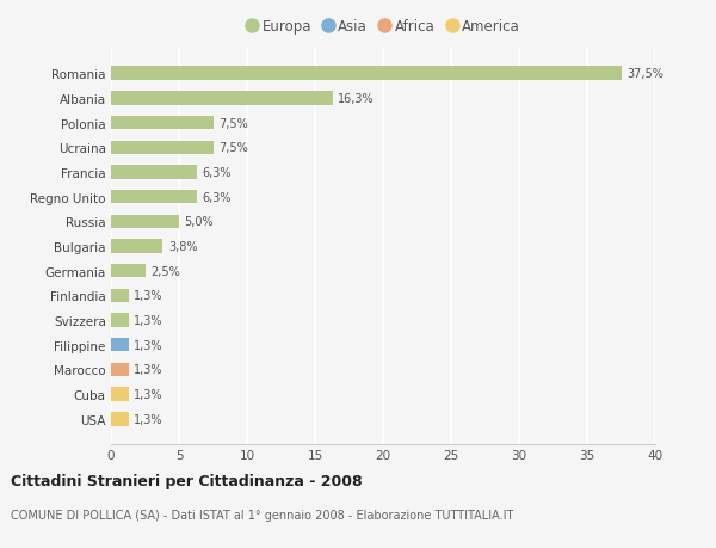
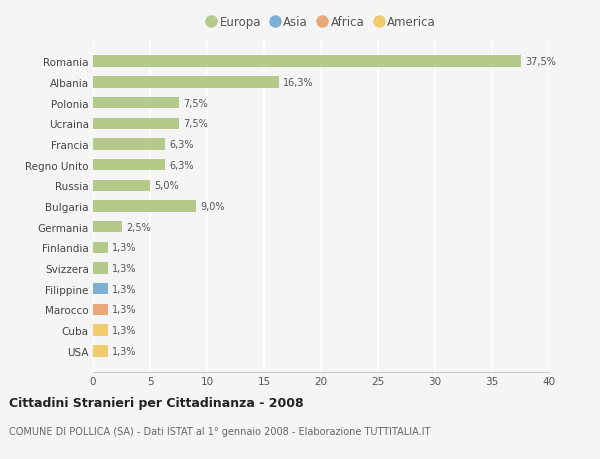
Bulgaria: 3,8% -> 9,0%
